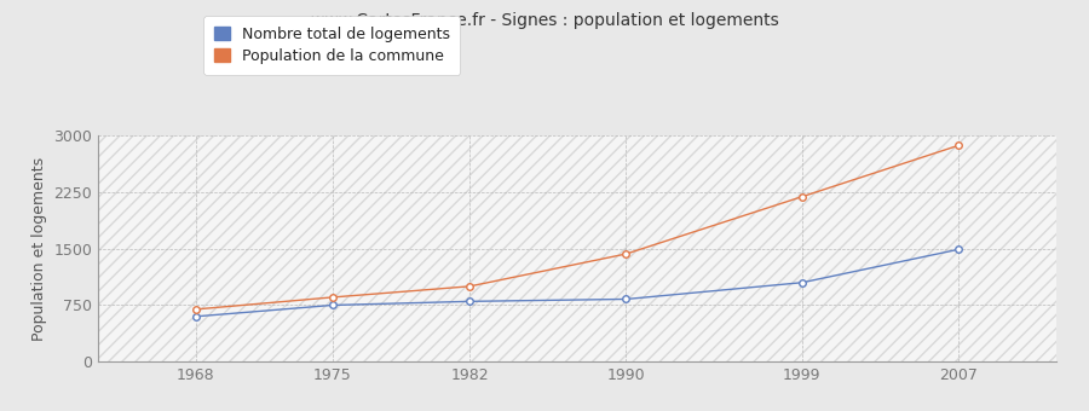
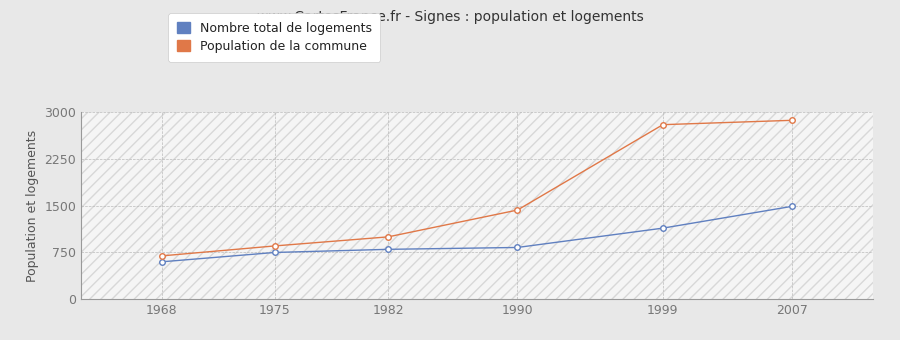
Nombre total de logements/1999: 1050 -> 1140
Population de la commune/1999: 2190 -> 2800
